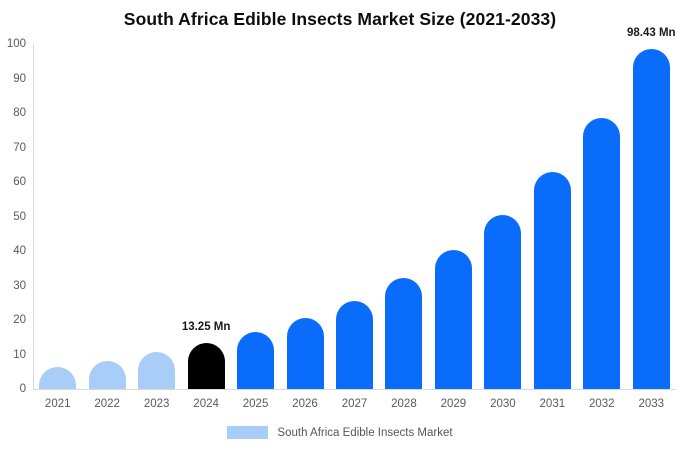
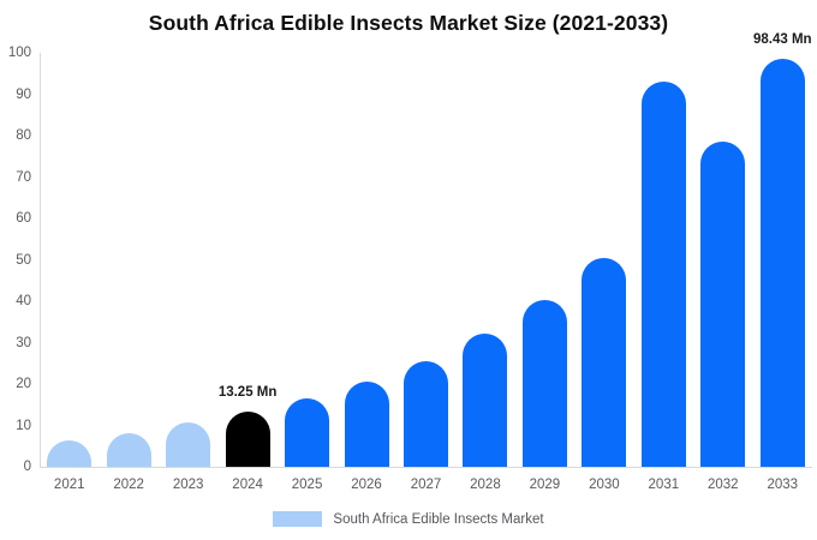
2031: 63 -> 93
